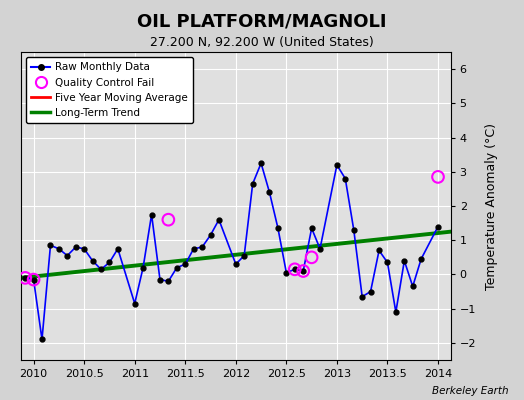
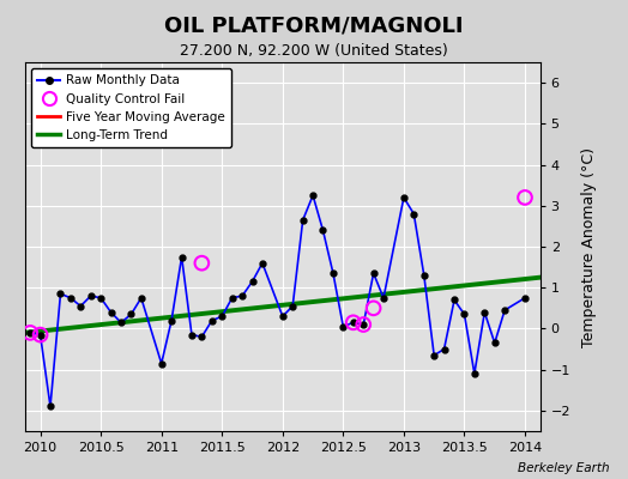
Raw Monthly Data/2014: 1.40 -> 0.75
Quality Control Fail/2014: 2.85 -> 3.20
